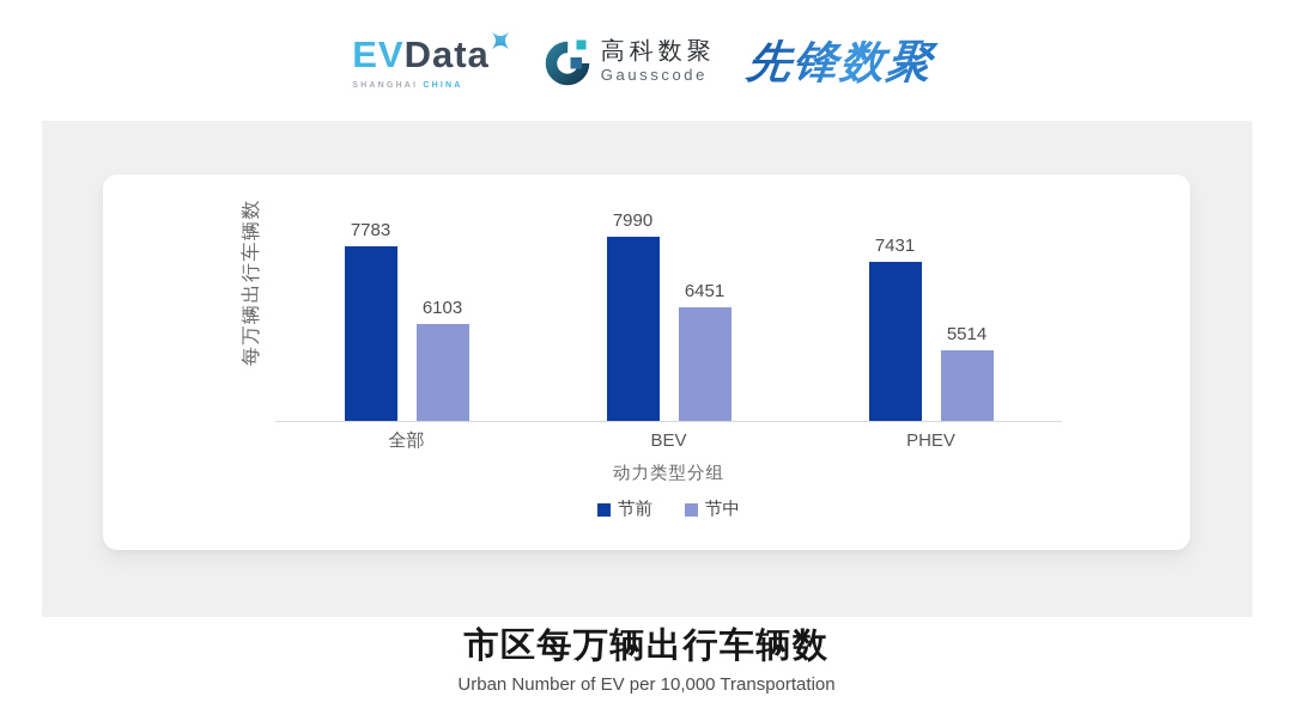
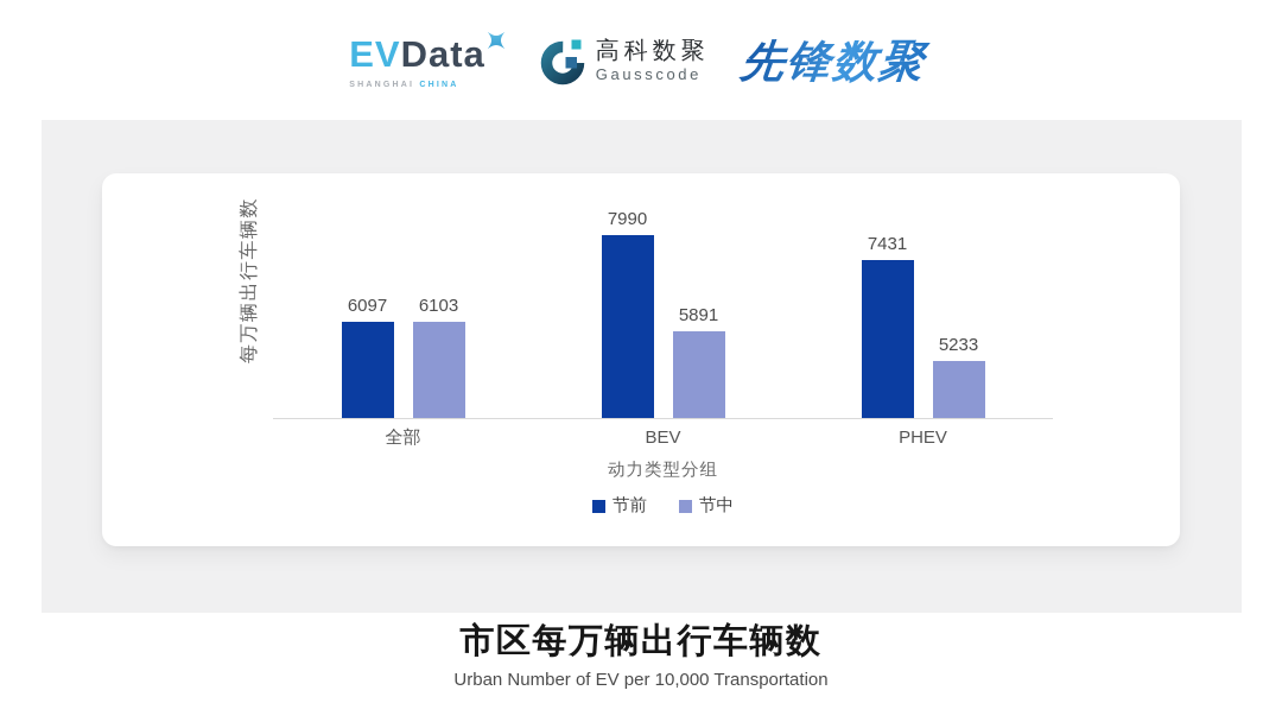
节前/全部: 7783 -> 6097
节中/BEV: 6451 -> 5891
节中/PHEV: 5514 -> 5233
